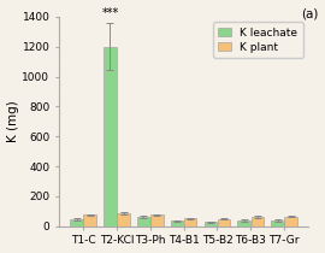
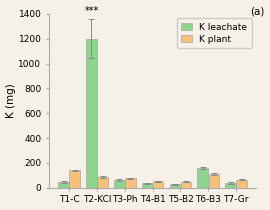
K plant/T1-C: 80 -> 140
K leachate/T6-B3: 40 -> 160
K plant/T6-B3: 60 -> 110
